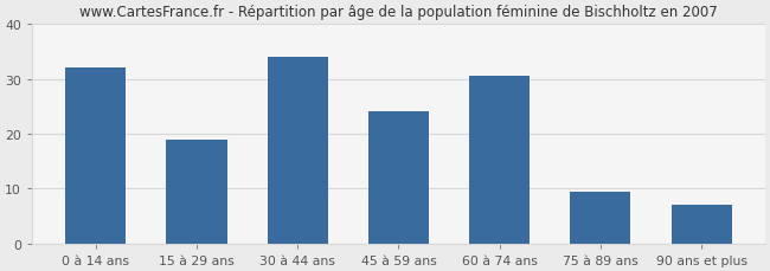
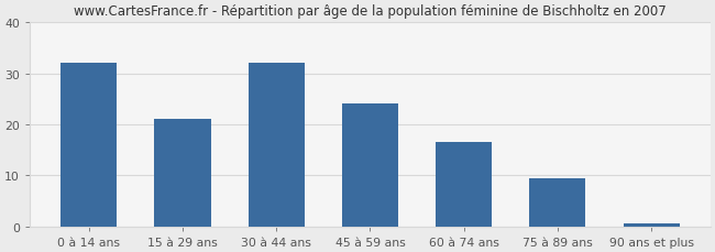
15 à 29 ans: 19.0 -> 21.0
30 à 44 ans: 34.0 -> 32.0
60 à 74 ans: 30.5 -> 16.5
90 ans et plus: 7.0 -> 0.5
